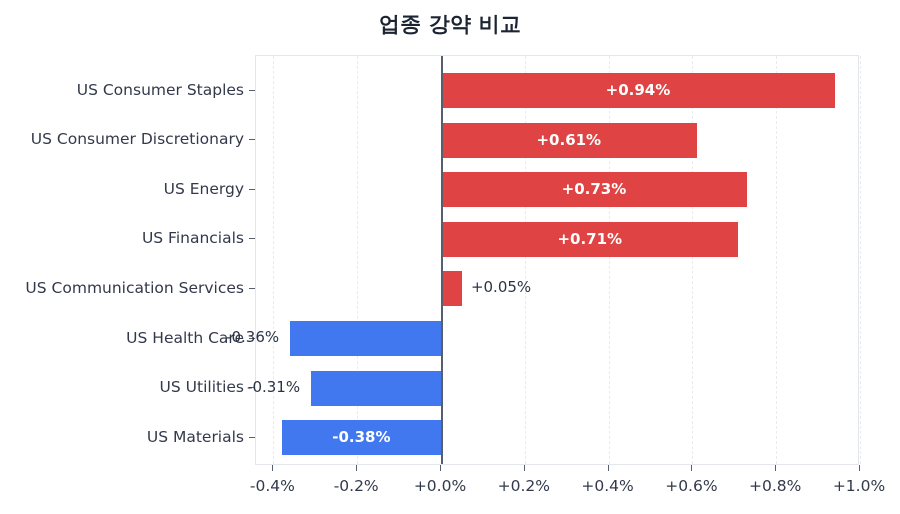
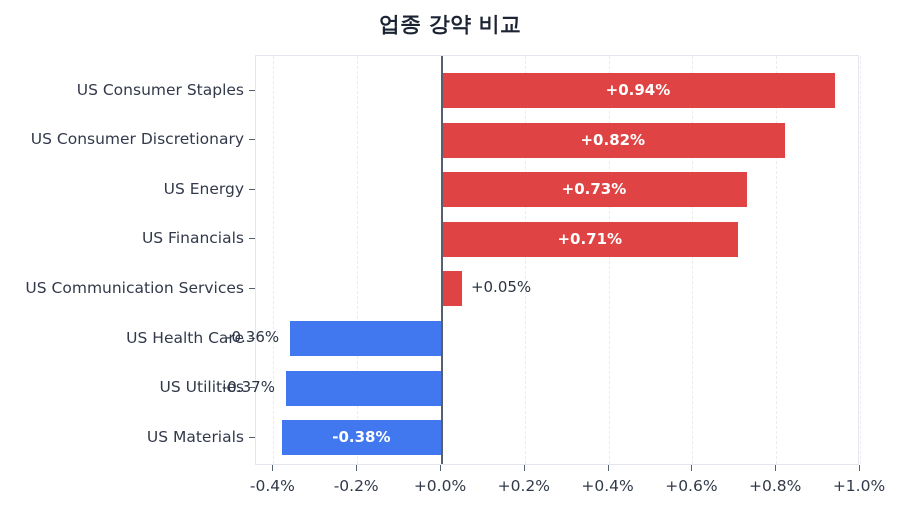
US Consumer Discretionary: +0.61% -> +0.82%
US Utilities: -0.31% -> -0.37%
